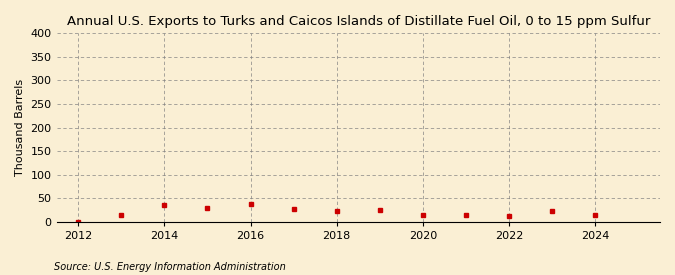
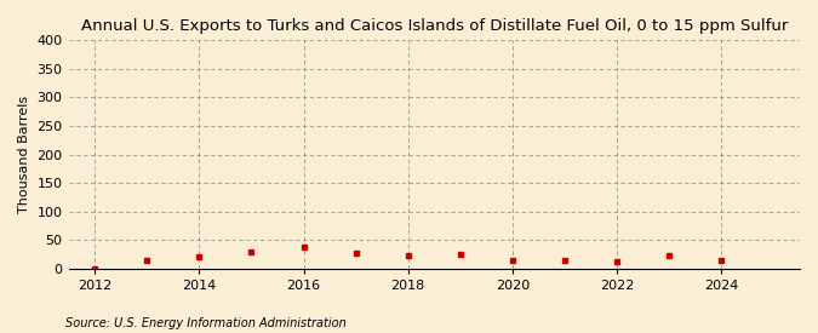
2014: 35 -> 20
